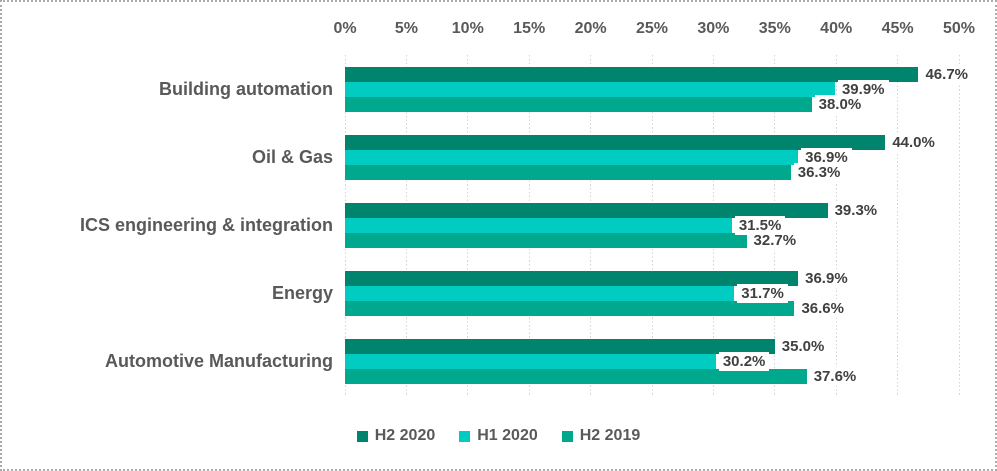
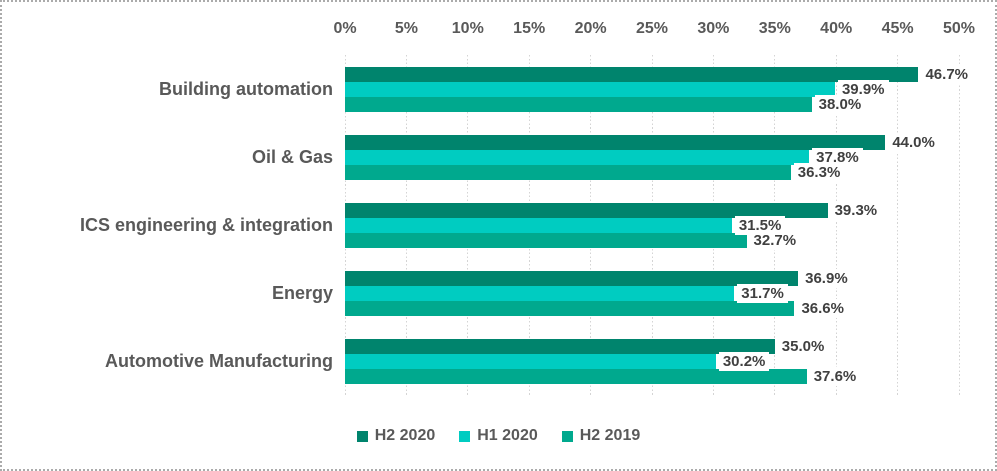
H1 2020/Oil & Gas: 36.9% -> 37.8%
